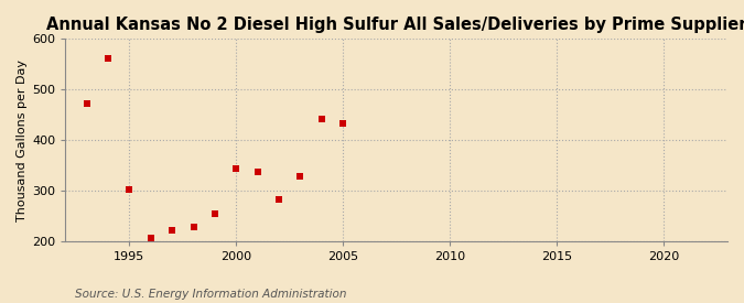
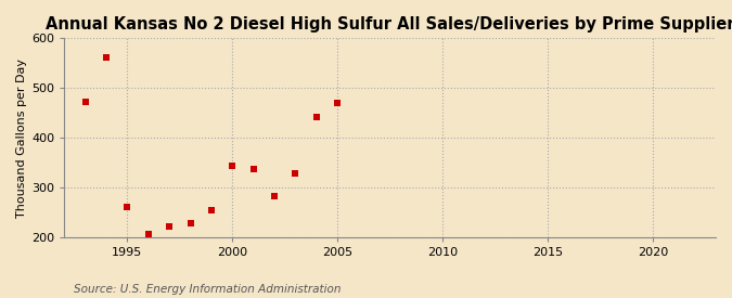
1995: 303 -> 260
2005: 432 -> 470
